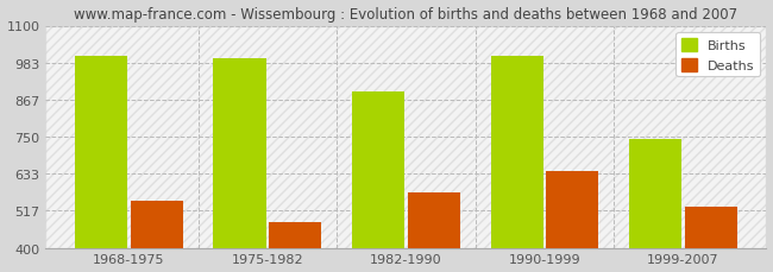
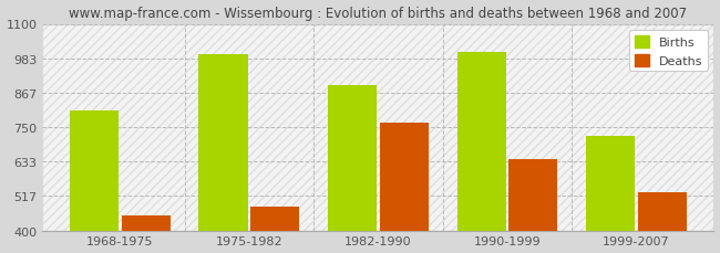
Births/1968-1975: 1006 -> 805
Deaths/1968-1975: 549 -> 450
Deaths/1982-1990: 573 -> 765
Births/1999-2007: 742 -> 720
